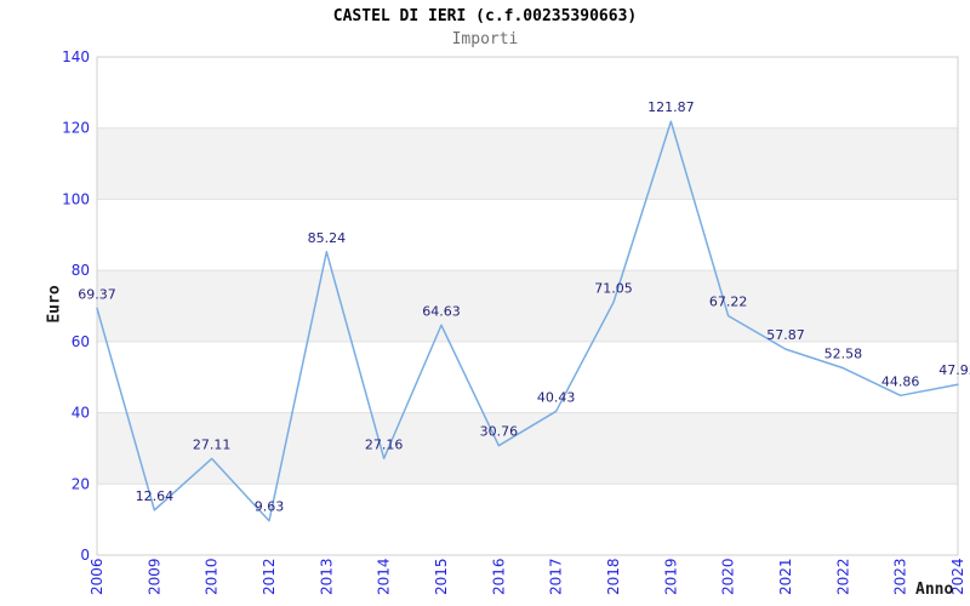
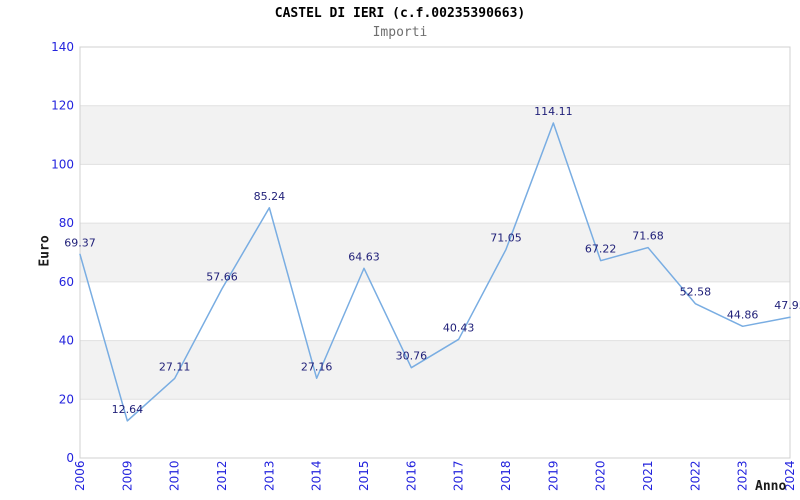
2012: 9.63 -> 57.66
2019: 121.87 -> 114.11
2021: 57.87 -> 71.68
